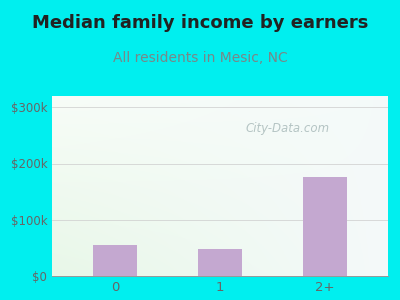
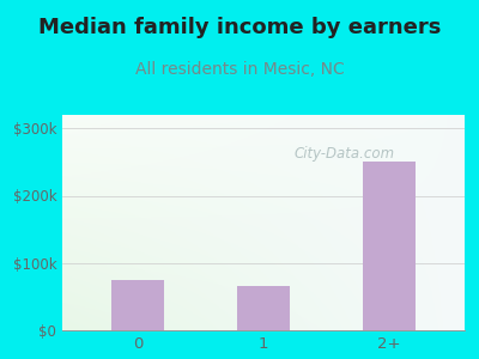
0: $56k -> $75k
1: $48k -> $65k
2+: $176k -> $250k
